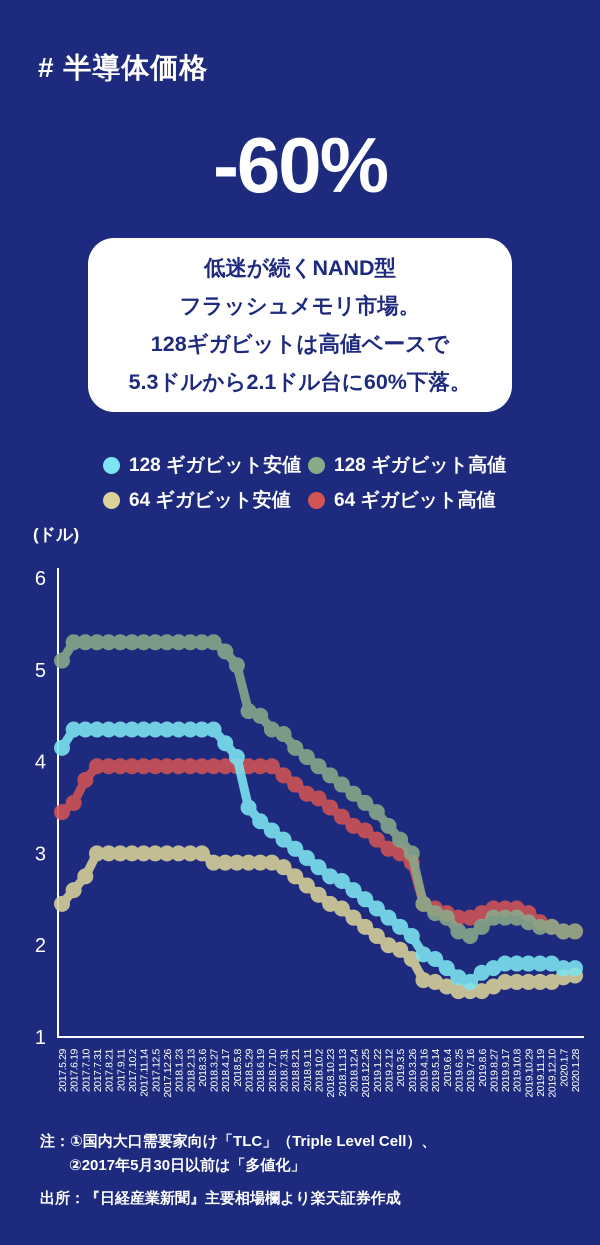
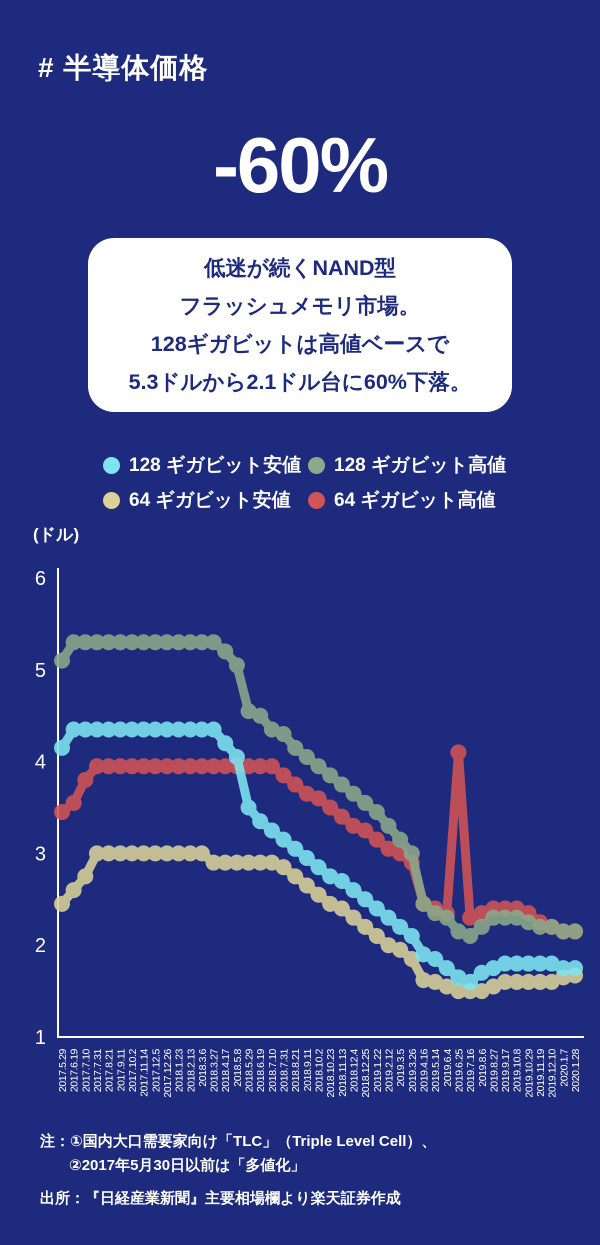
64 ギガビット高値/2019.6.25: 2.3 -> 4.1
